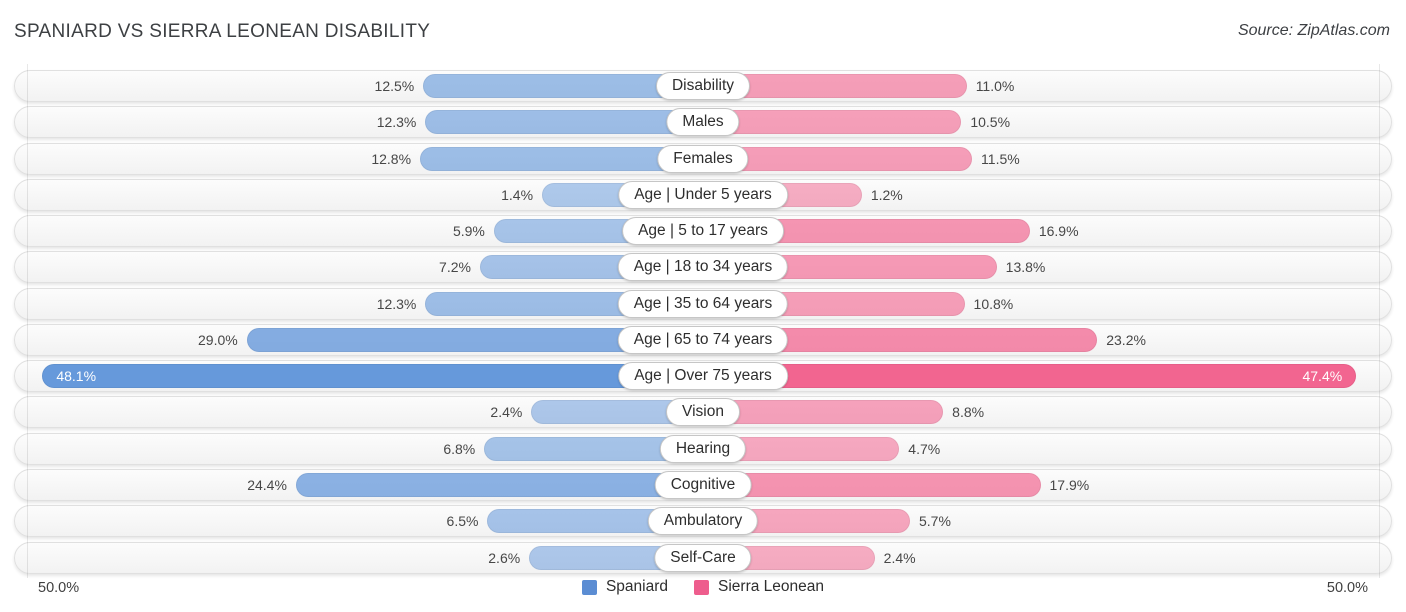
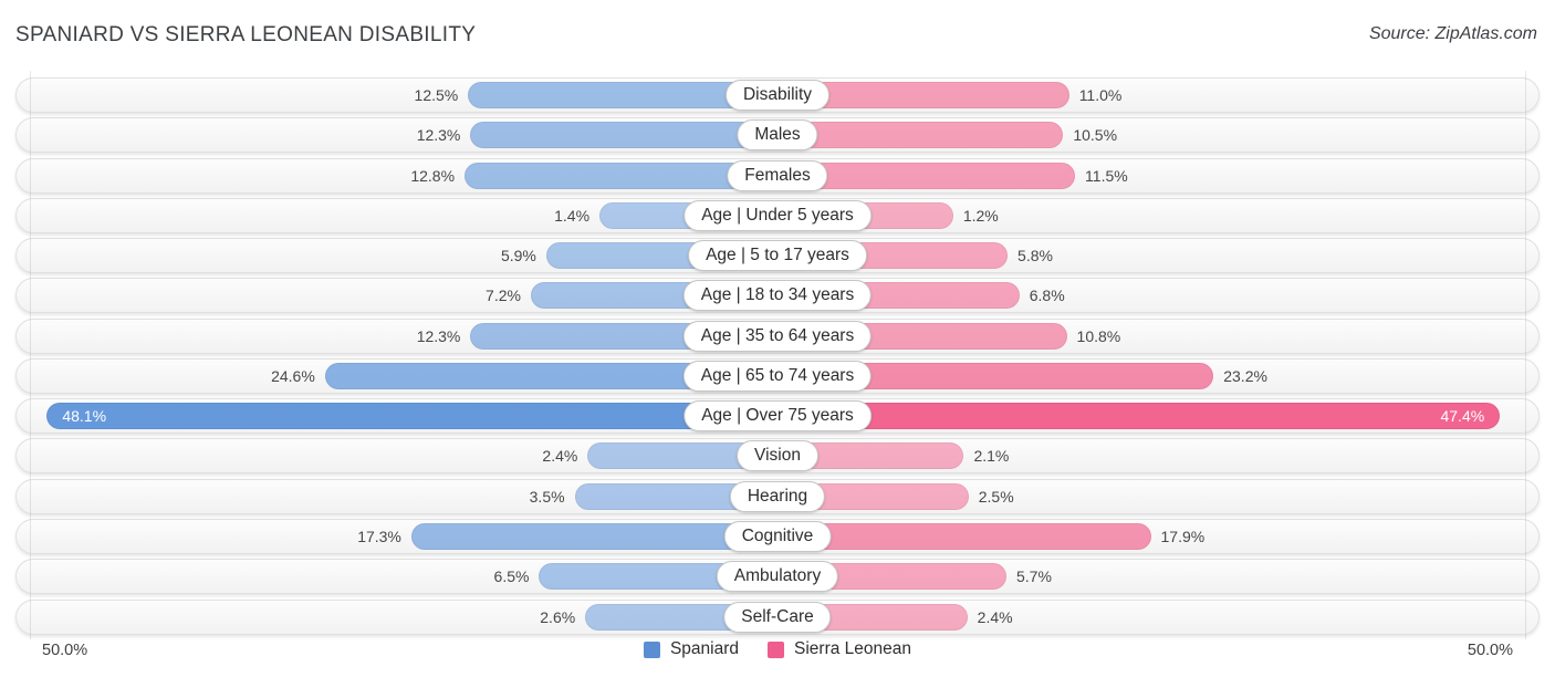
Sierra Leonean/Age | 5 to 17 years: 16.9% -> 5.8%
Sierra Leonean/Age | 18 to 34 years: 13.8% -> 6.8%
Spaniard/Age | 65 to 74 years: 29.0% -> 24.6%
Sierra Leonean/Vision: 8.8% -> 2.1%
Spaniard/Hearing: 6.8% -> 3.5%
Sierra Leonean/Hearing: 4.7% -> 2.5%
Spaniard/Cognitive: 24.4% -> 17.3%
